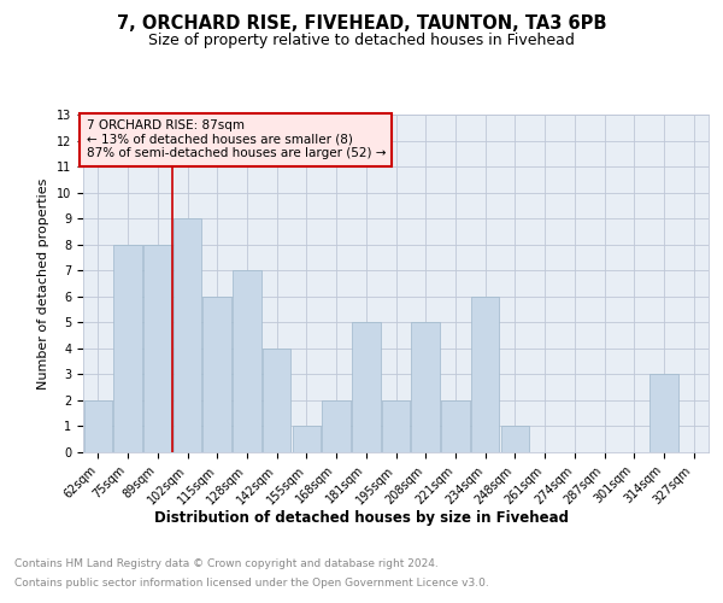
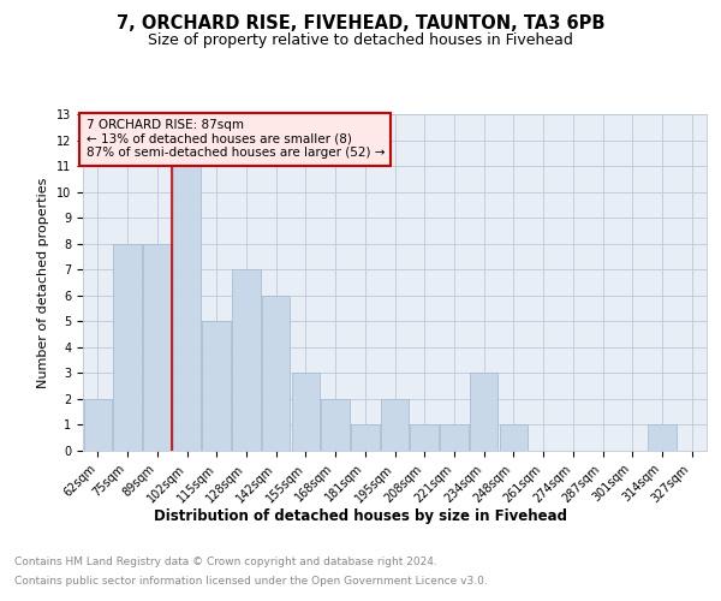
102sqm: 9 -> 11
115sqm: 6 -> 5
142sqm: 4 -> 6
155sqm: 1 -> 3
181sqm: 5 -> 1
208sqm: 5 -> 1
221sqm: 2 -> 1
234sqm: 6 -> 3
314sqm: 3 -> 1
